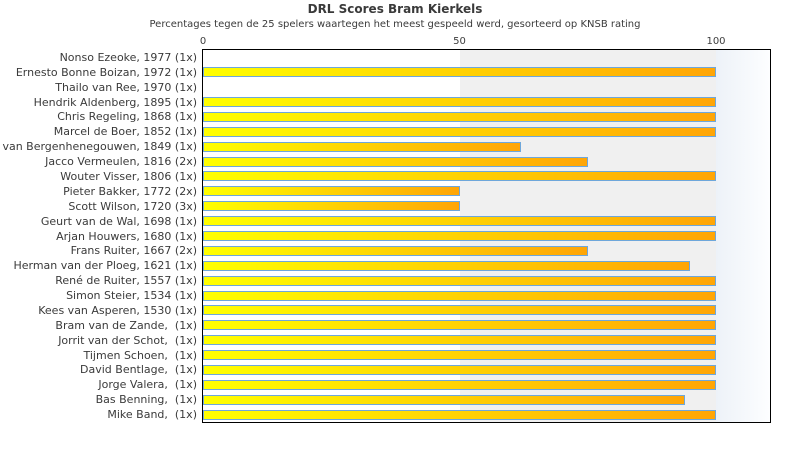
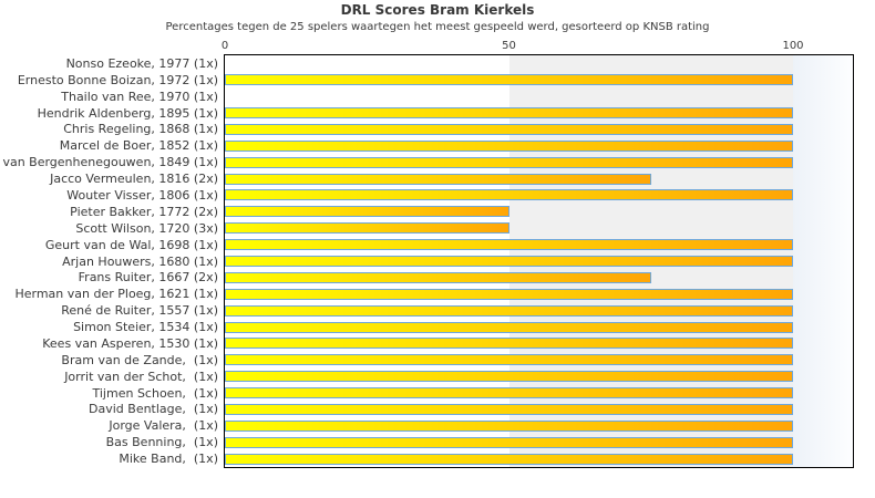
van Bergenhenegouwen, 1849 (1x): 62 -> 100
Herman van der Ploeg, 1621 (1x): 95 -> 100
Bas Benning, (1x): 94 -> 100
